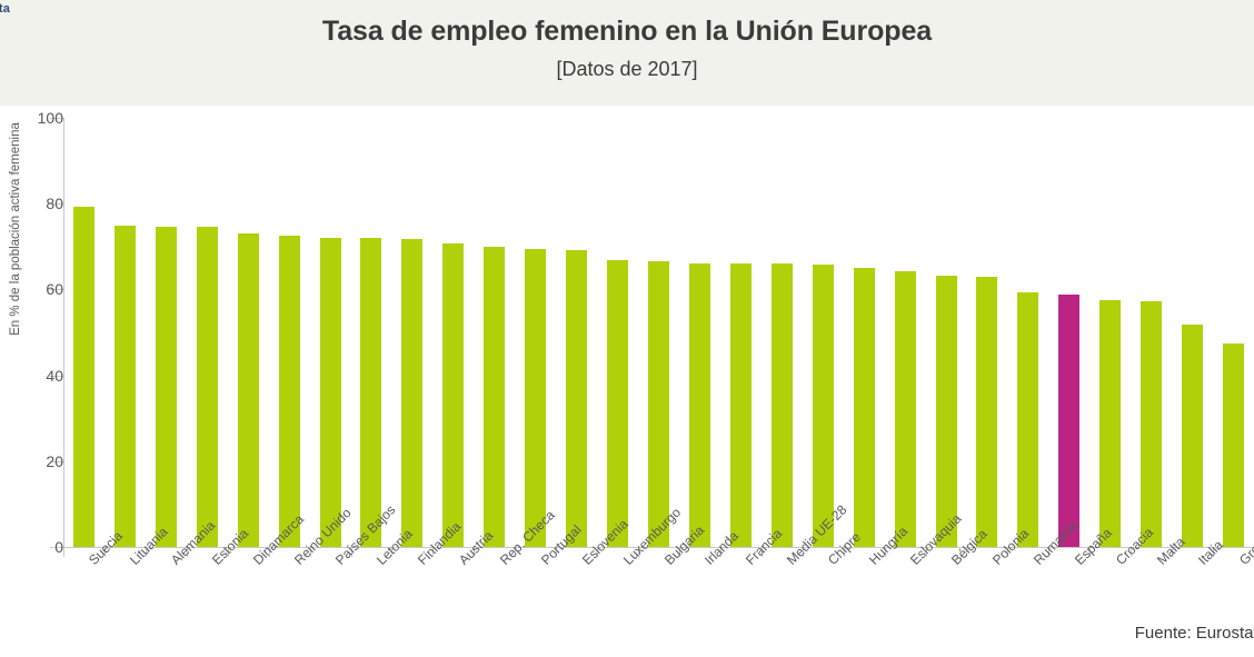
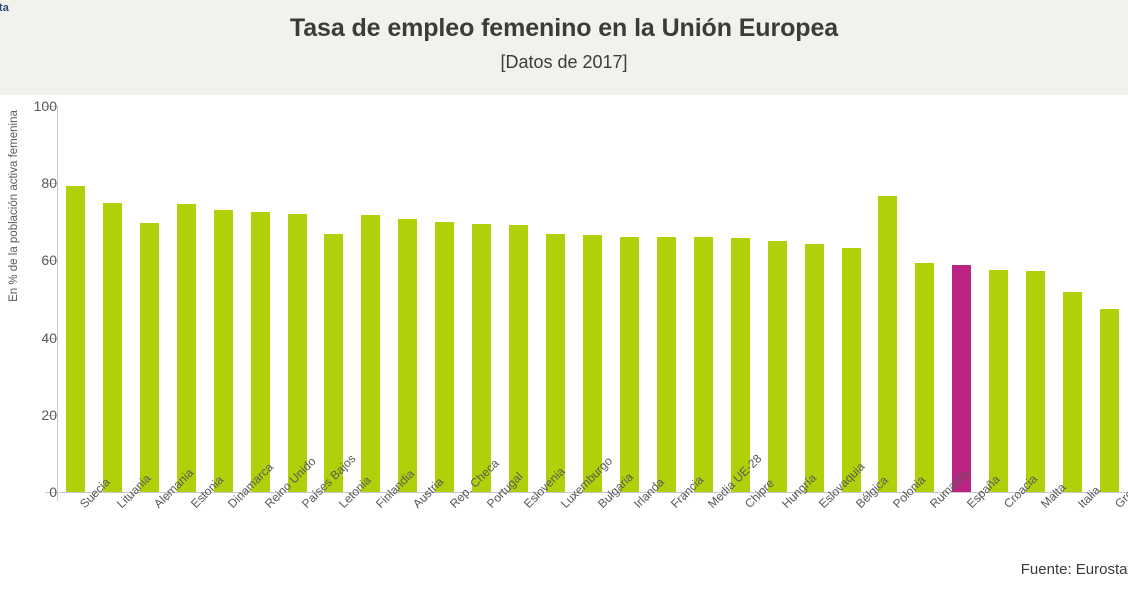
Alemania: 75 -> 70
Letonia: 72 -> 67
Polonia: 63 -> 77
